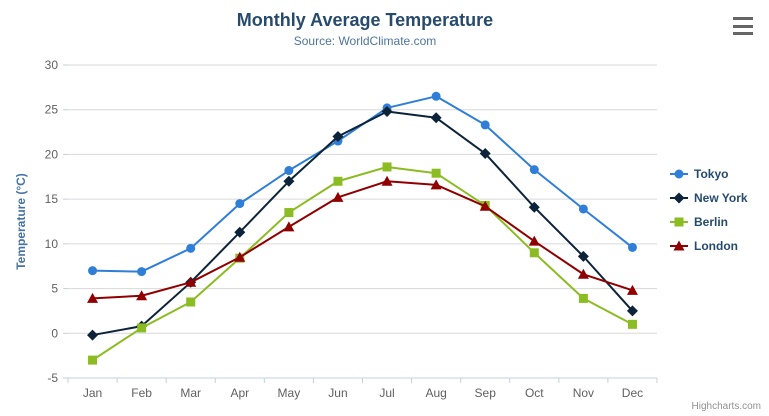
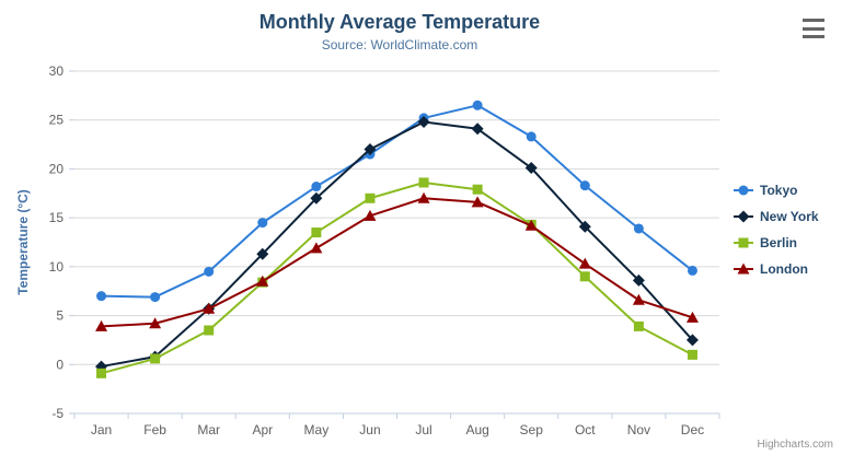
Berlin/Jan: -3 -> -1
